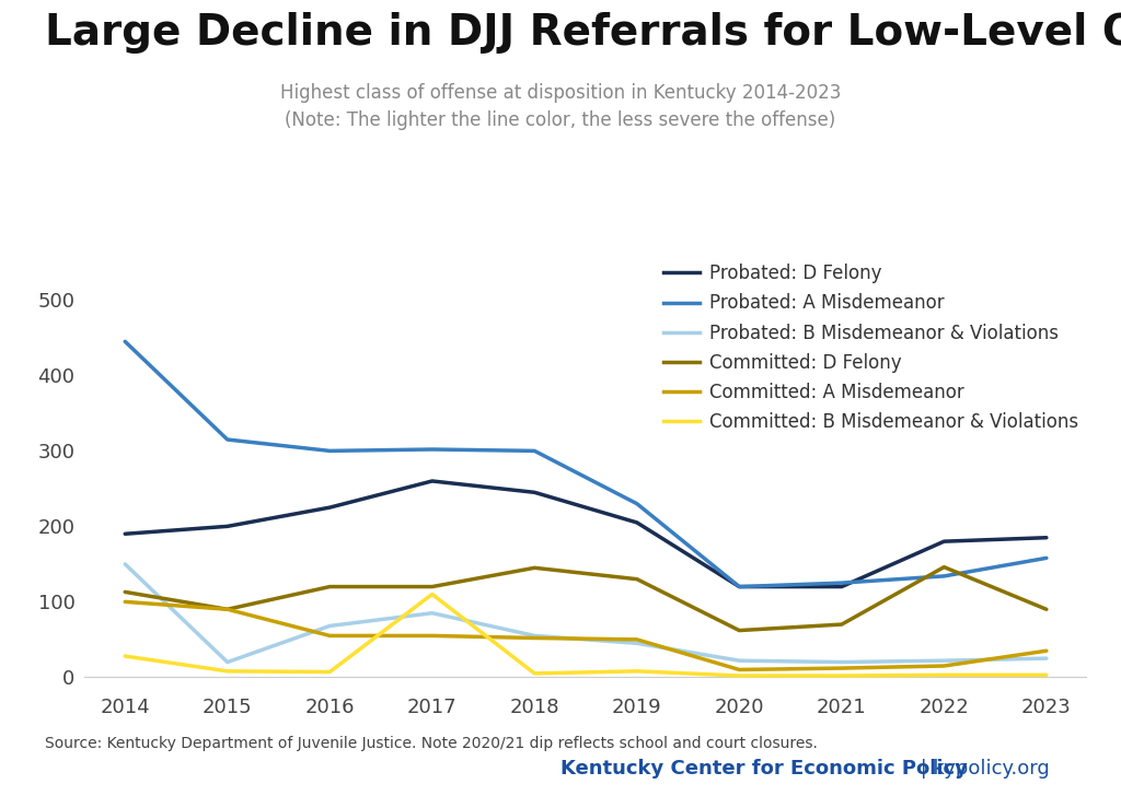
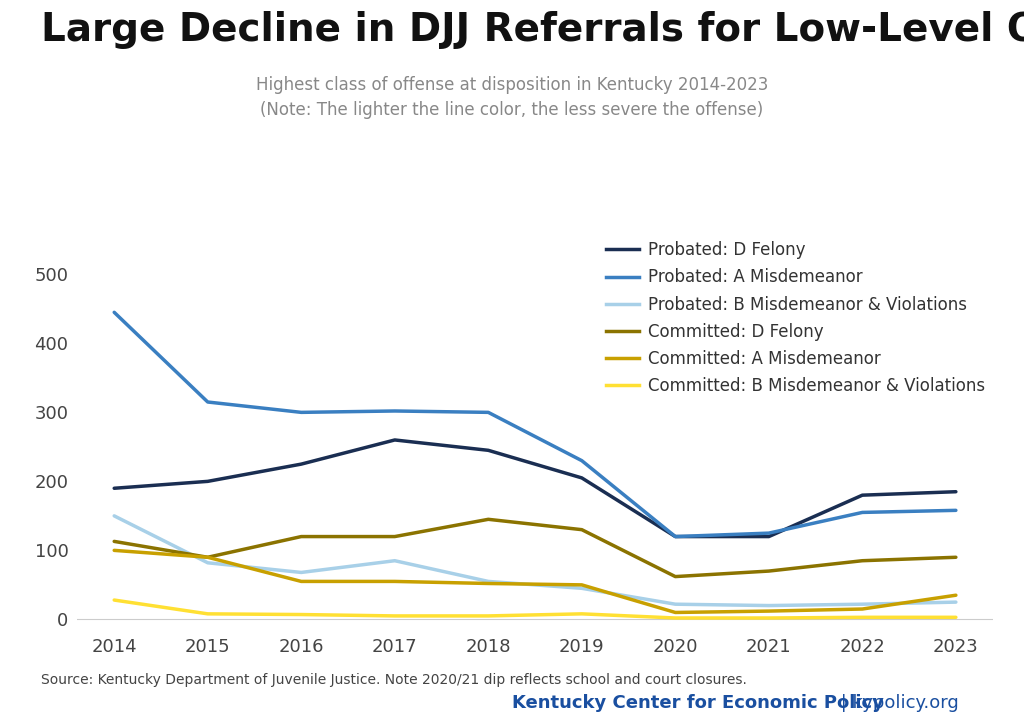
Probated: B Misdemeanor & Violations/2015: 20 -> 82
Committed: B Misdemeanor & Violations/2017: 110 -> 5
Probated: A Misdemeanor/2022: 134 -> 155
Committed: D Felony/2022: 146 -> 85
